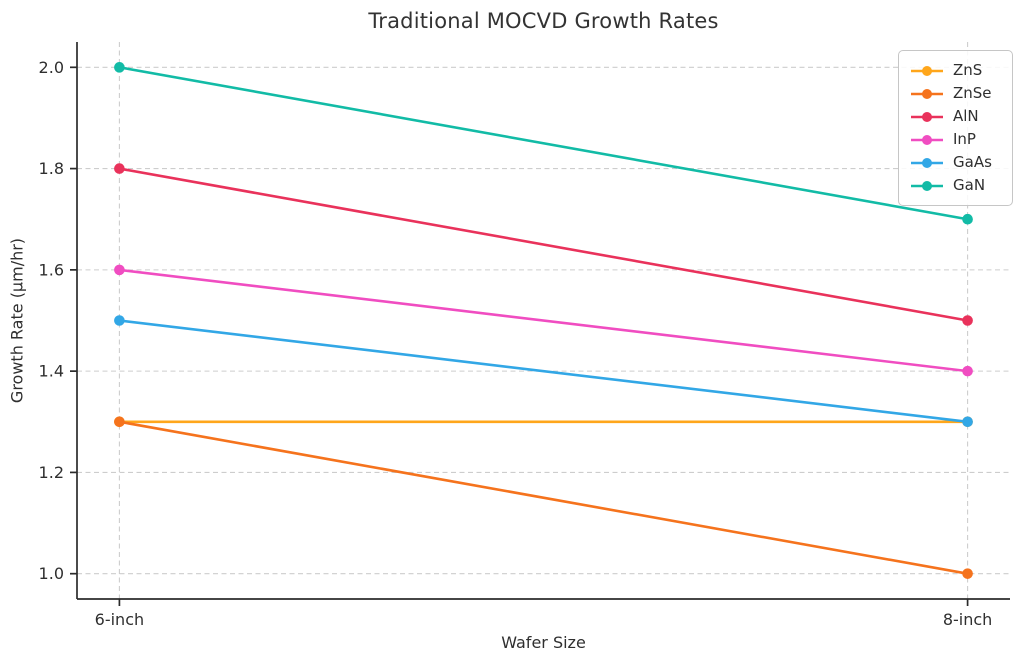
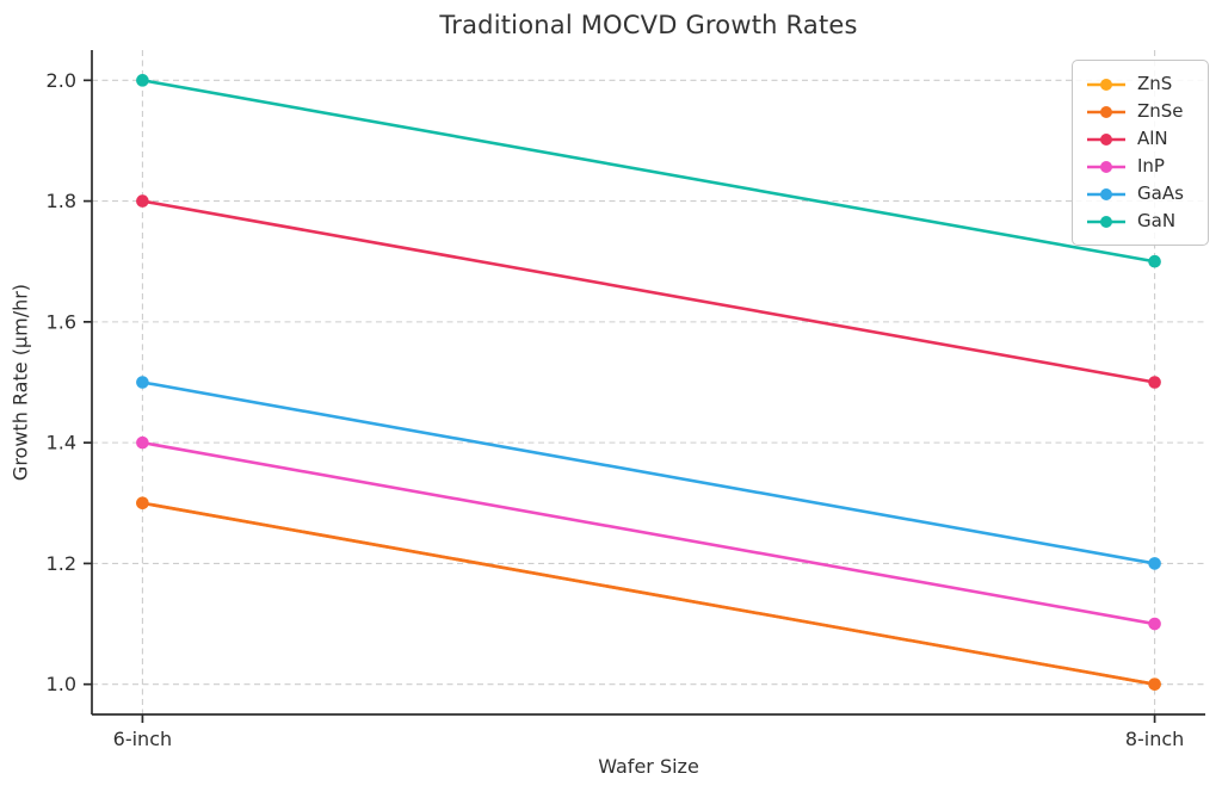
InP/6-inch: 1.6 -> 1.4
ZnS/8-inch: 1.3 -> 1.0
InP/8-inch: 1.4 -> 1.1
GaAs/8-inch: 1.3 -> 1.2
